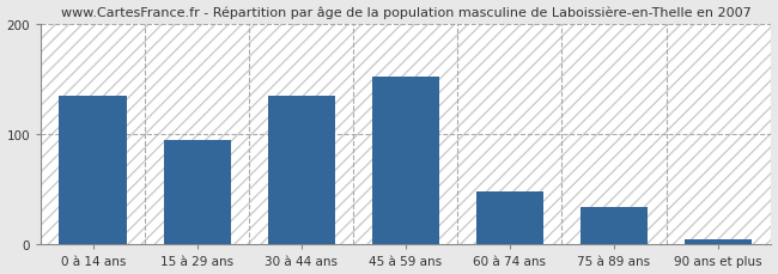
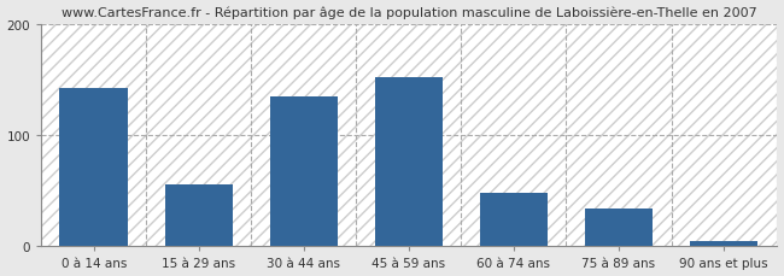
0 à 14 ans: 135 -> 142
15 à 29 ans: 95 -> 56
